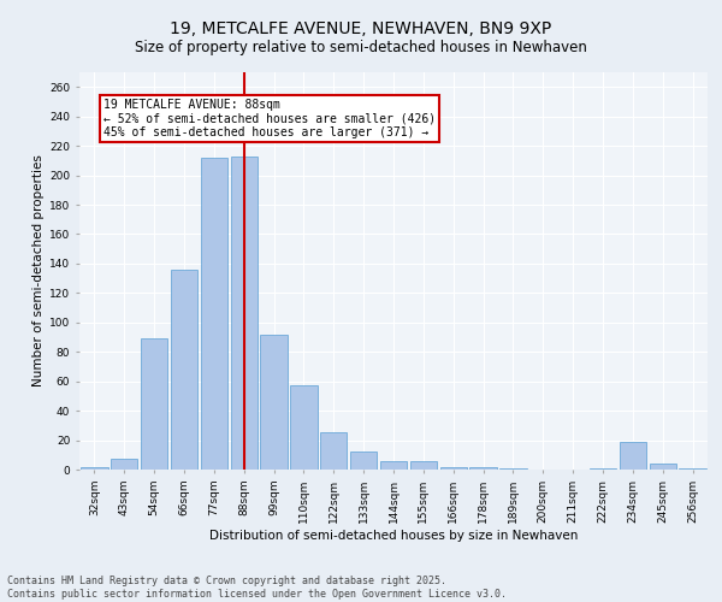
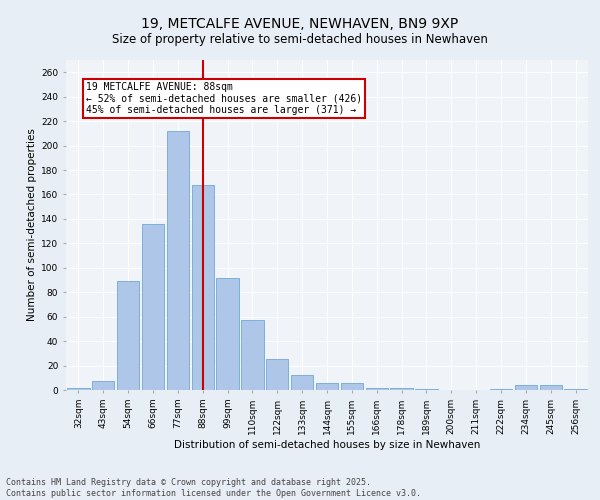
88sqm: 213 -> 168
234sqm: 19 -> 4
